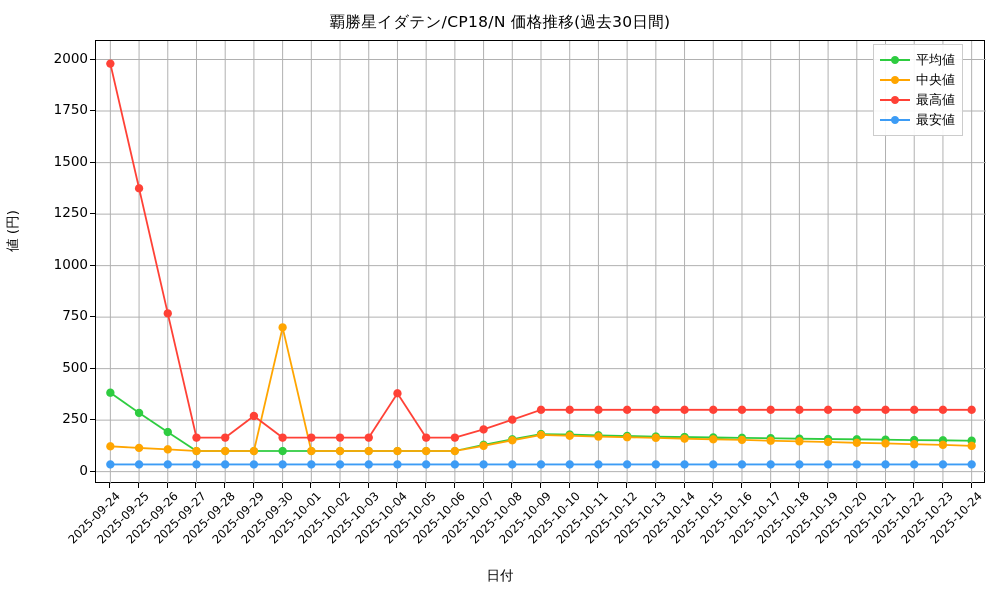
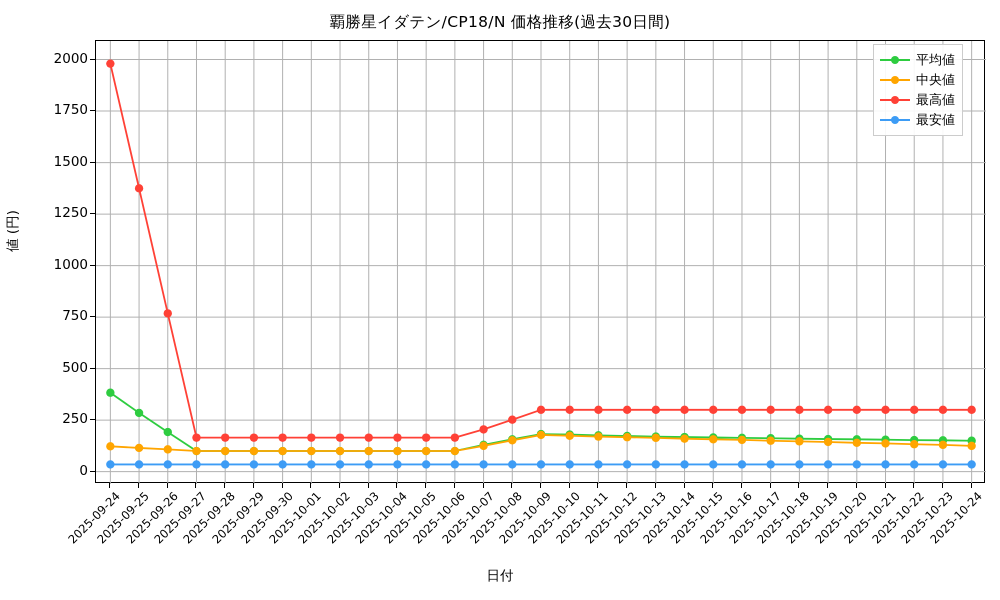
最高値/2025-09-29: 270 -> 160
中央値/2025-09-30: 700 -> 100
最高値/2025-10-04: 380 -> 160
